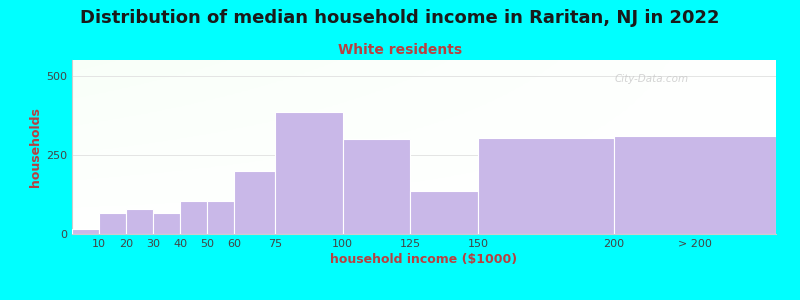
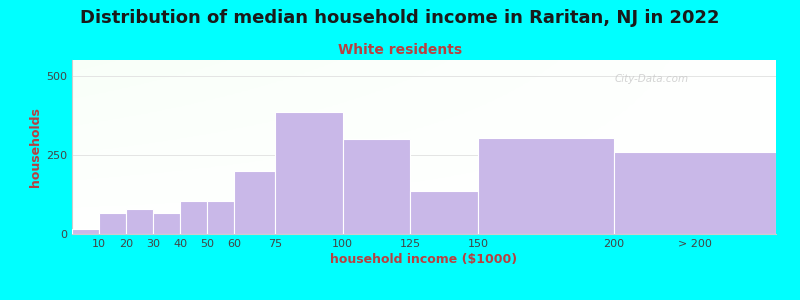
> 200: 310 -> 260
